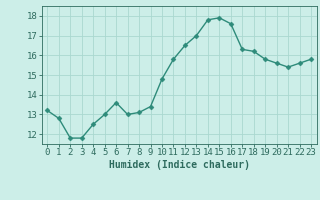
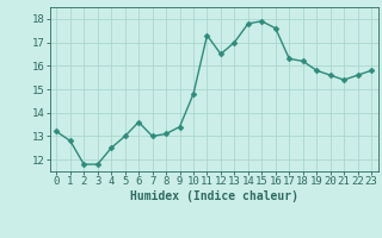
11: 15.8 -> 17.3
